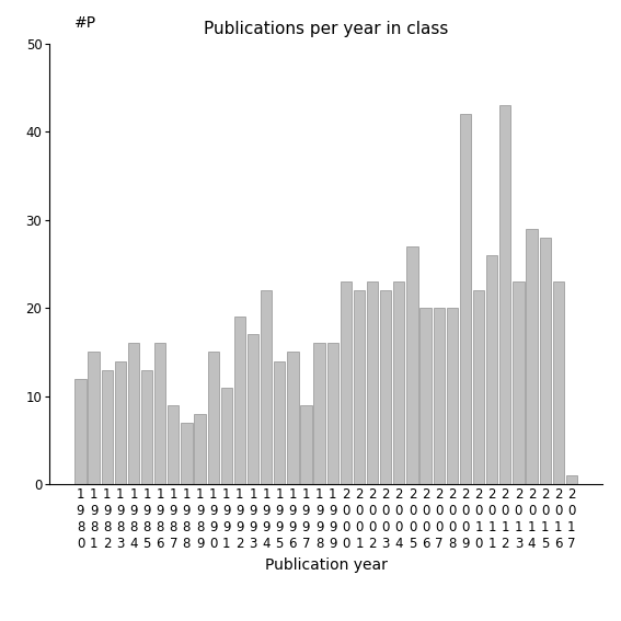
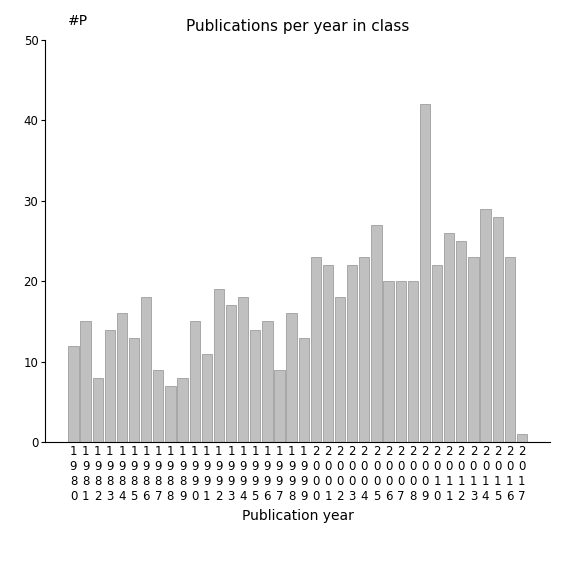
1 9 8 2: 13 -> 8
1 9 8 6: 16 -> 18
1 9 9 4: 22 -> 18
1 9 9 9: 16 -> 13
2 0 0 2: 23 -> 18
2 0 1 2: 43 -> 25
